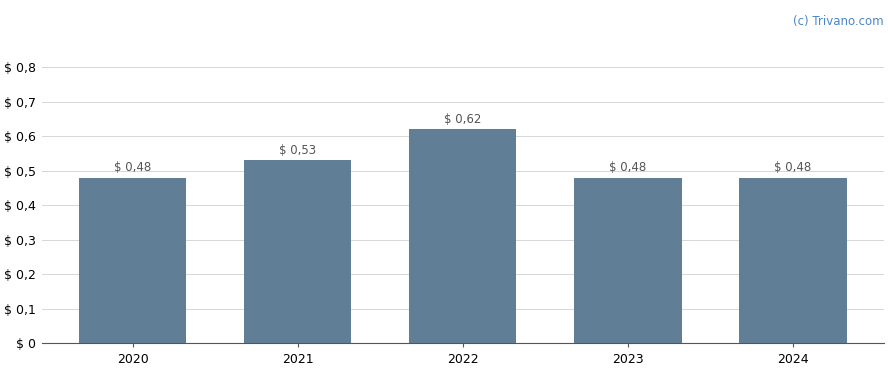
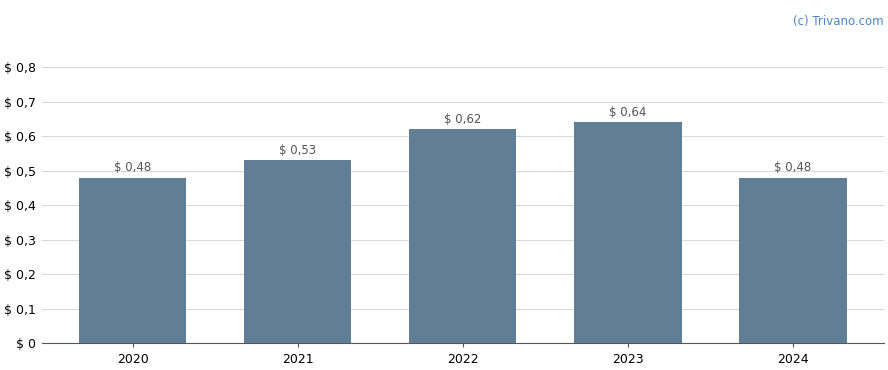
2023: 0,48 -> 0,64
